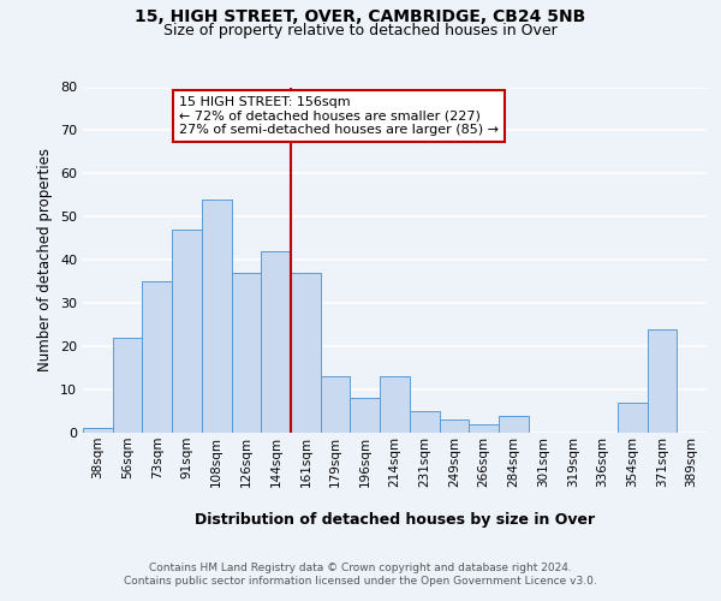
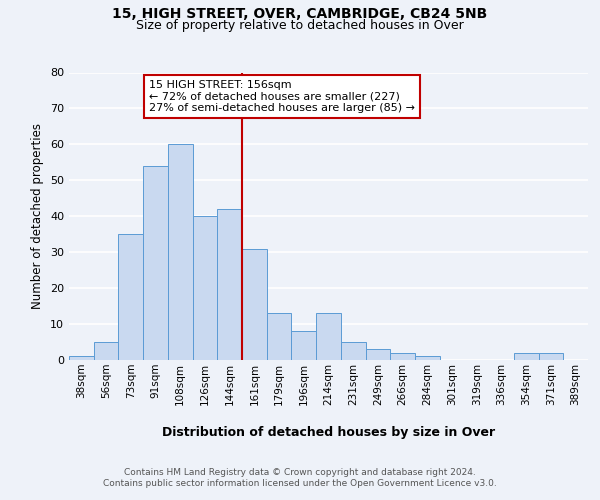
56sqm: 22 -> 5
91sqm: 47 -> 54
108sqm: 54 -> 60
126sqm: 37 -> 40
161sqm: 37 -> 31
284sqm: 4 -> 1
354sqm: 7 -> 2
371sqm: 24 -> 2
